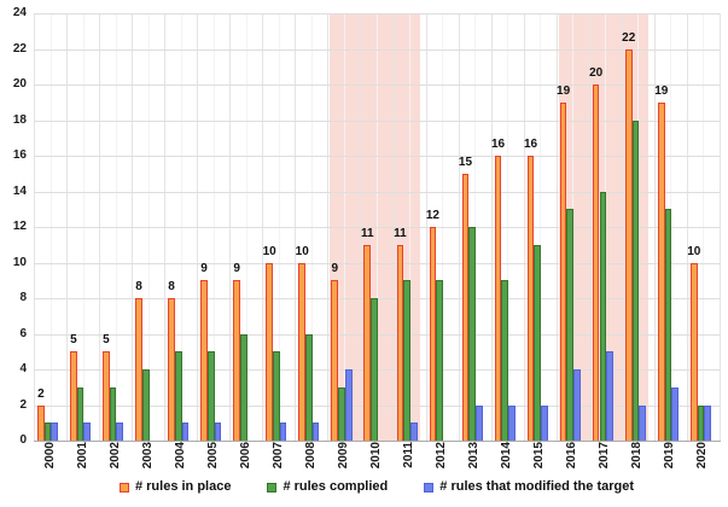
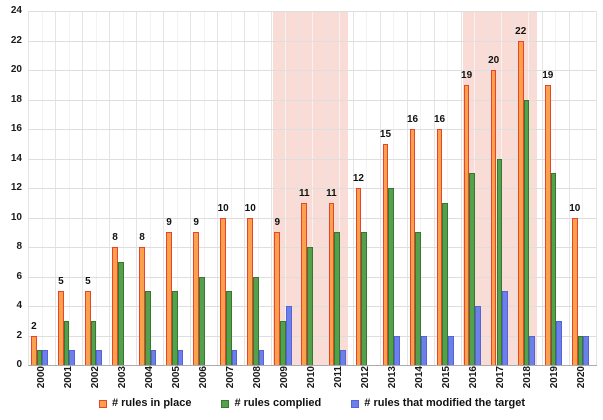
# rules complied/2003: 4 -> 7
